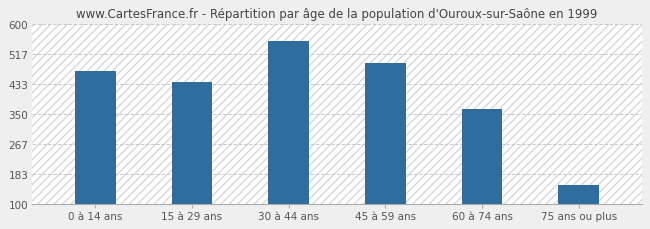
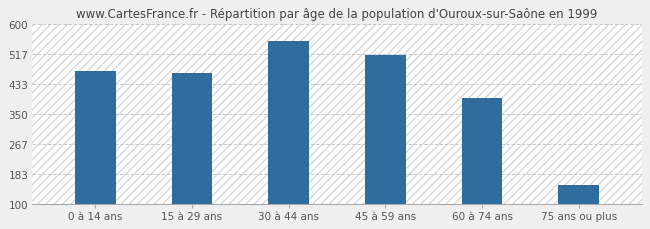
15 à 29 ans: 440 -> 465
45 à 59 ans: 492 -> 515
60 à 74 ans: 365 -> 395
